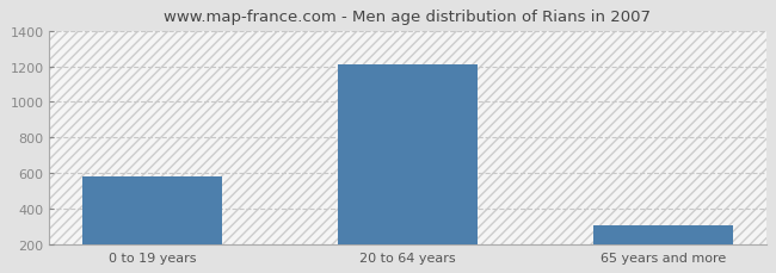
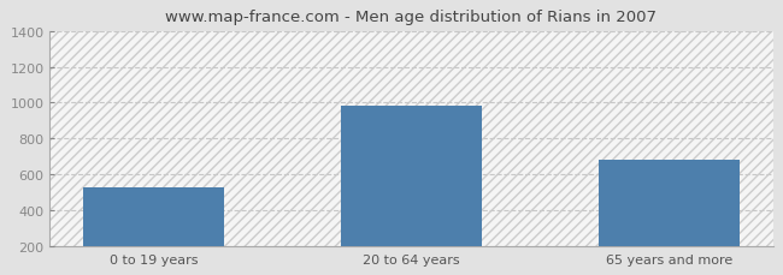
0 to 19 years: 580 -> 530
20 to 64 years: 1210 -> 980
65 years and more: 310 -> 680
